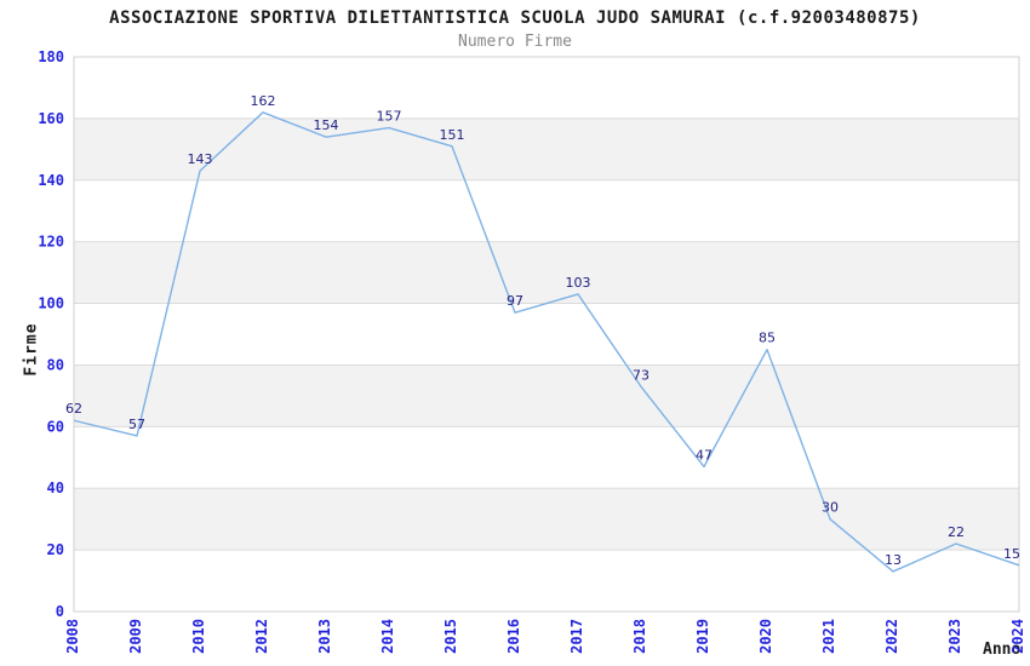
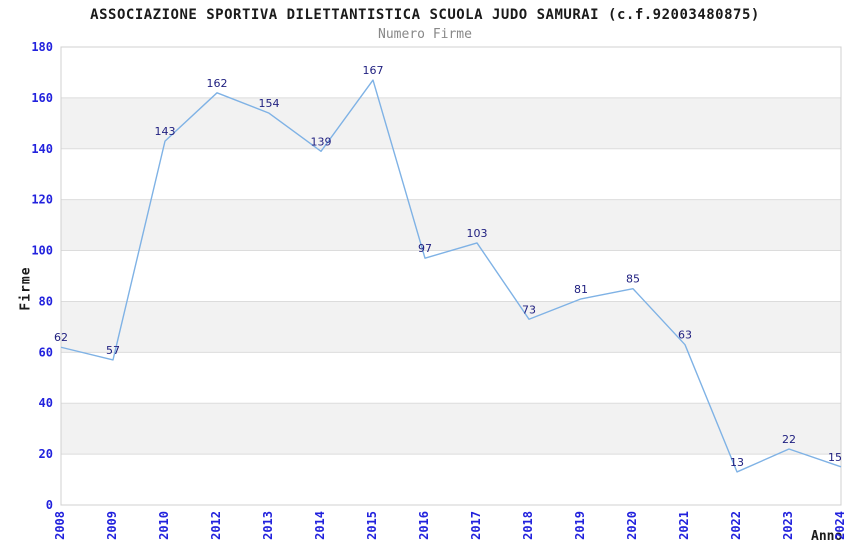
2014: 157 -> 139
2015: 151 -> 167
2019: 47 -> 81
2021: 30 -> 63
